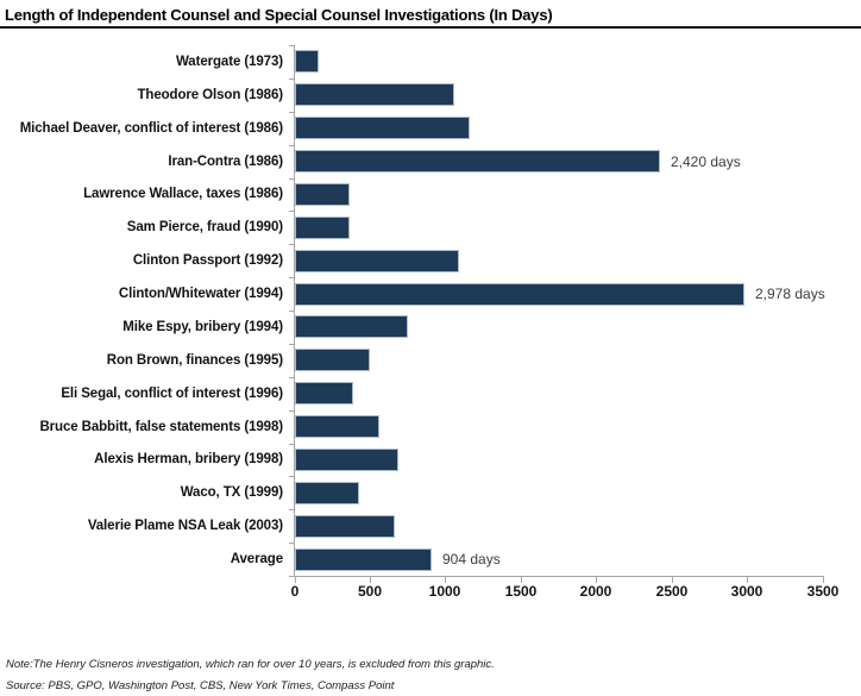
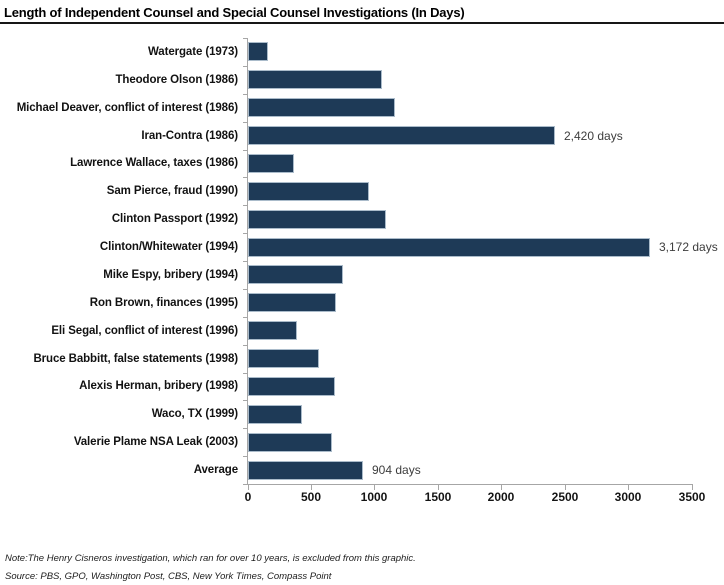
Sam Pierce, fraud (1990): 360 -> 950
Clinton/Whitewater (1994): 2,978 -> 3,172
Ron Brown, finances (1995): 500 -> 690
